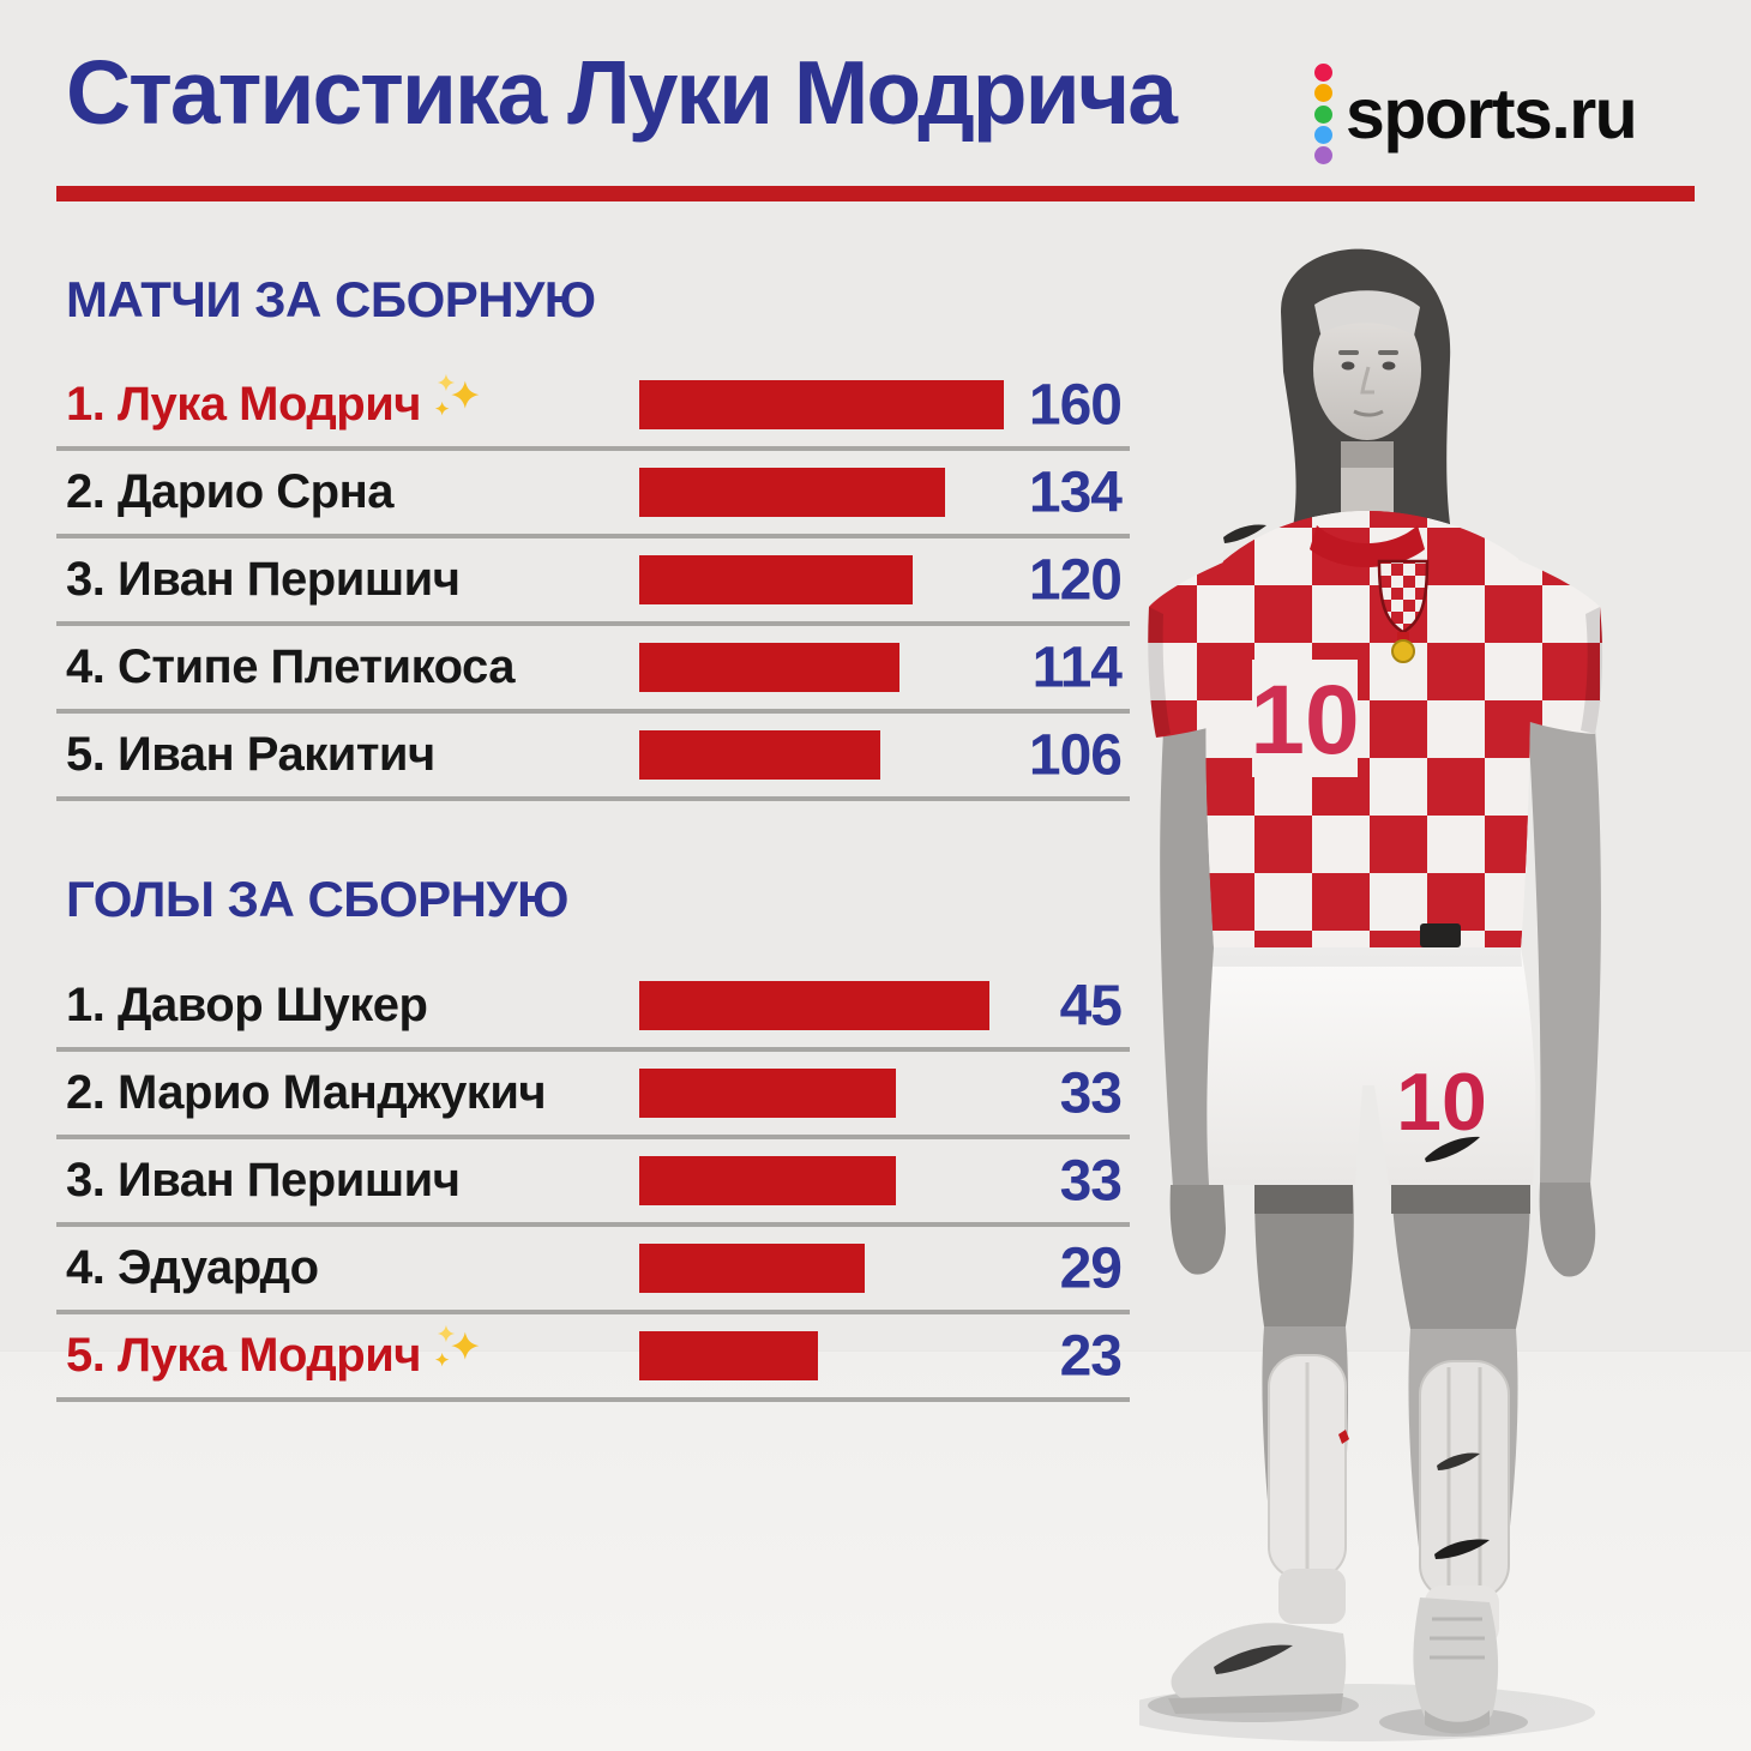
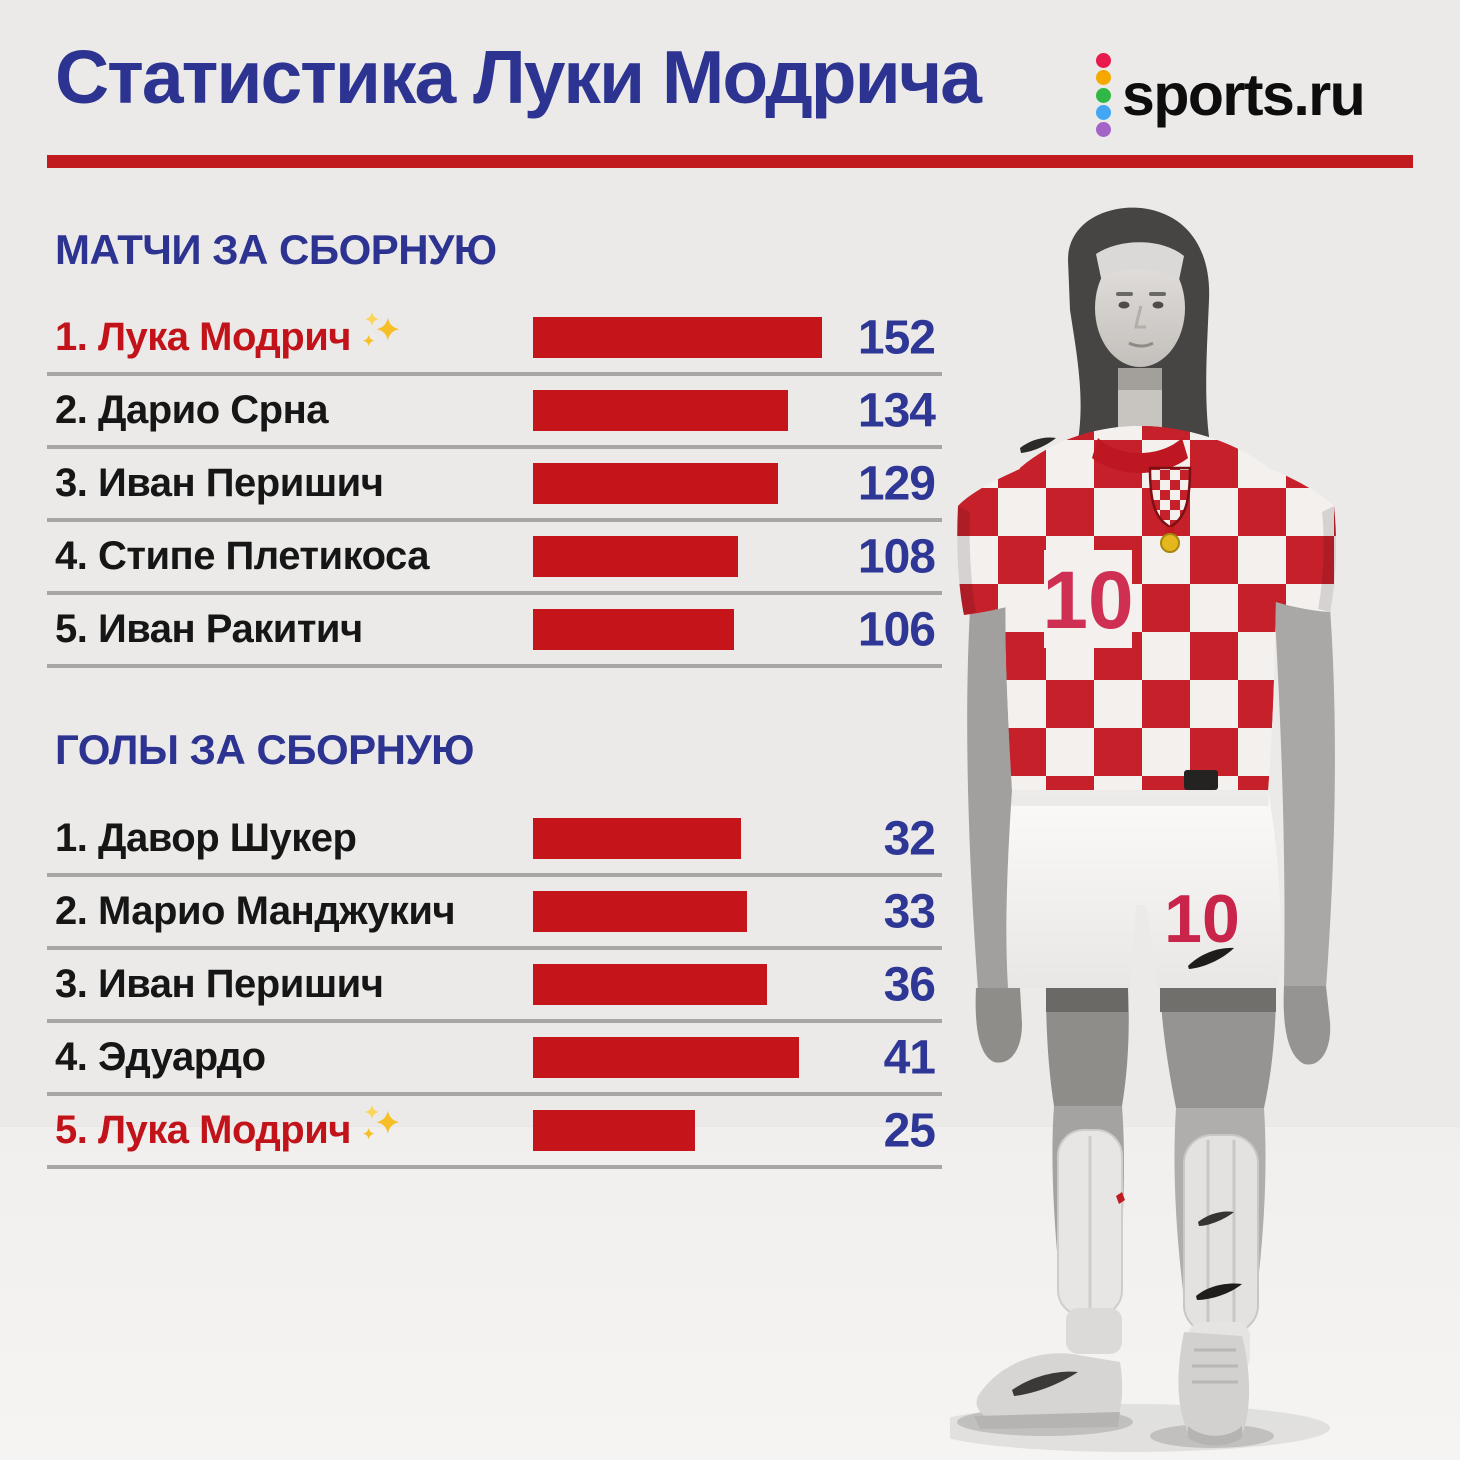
МАТЧИ ЗА СБОРНУЮ/1. Лука Модрич: 160 -> 152
МАТЧИ ЗА СБОРНУЮ/3. Иван Перишич: 120 -> 129
МАТЧИ ЗА СБОРНУЮ/4. Стипе Плетикоса: 114 -> 108
ГОЛЫ ЗА СБОРНУЮ/1. Давор Шукер: 45 -> 32
ГОЛЫ ЗА СБОРНУЮ/3. Иван Перишич: 33 -> 36
ГОЛЫ ЗА СБОРНУЮ/4. Эдуардо: 29 -> 41
ГОЛЫ ЗА СБОРНУЮ/5. Лука Модрич: 23 -> 25
